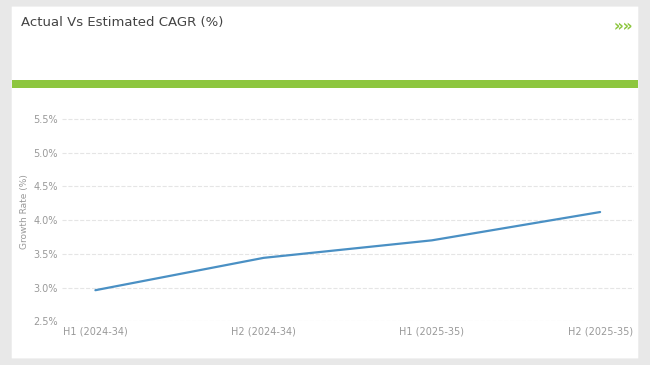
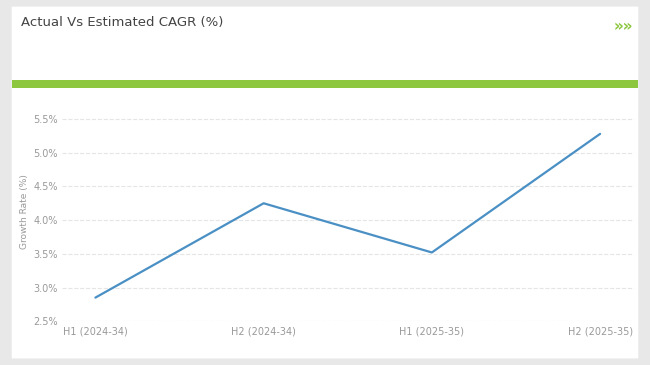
H1 (2024-34): 2.96% -> 2.85%
H2 (2024-34): 3.44% -> 4.25%
H1 (2025-35): 3.70% -> 3.52%
H2 (2025-35): 4.12% -> 5.28%
